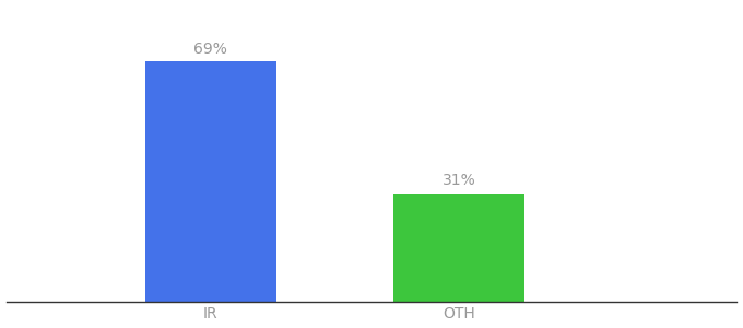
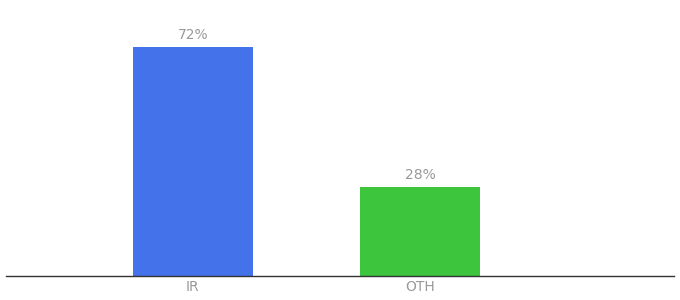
IR: 69% -> 72%
OTH: 31% -> 28%
